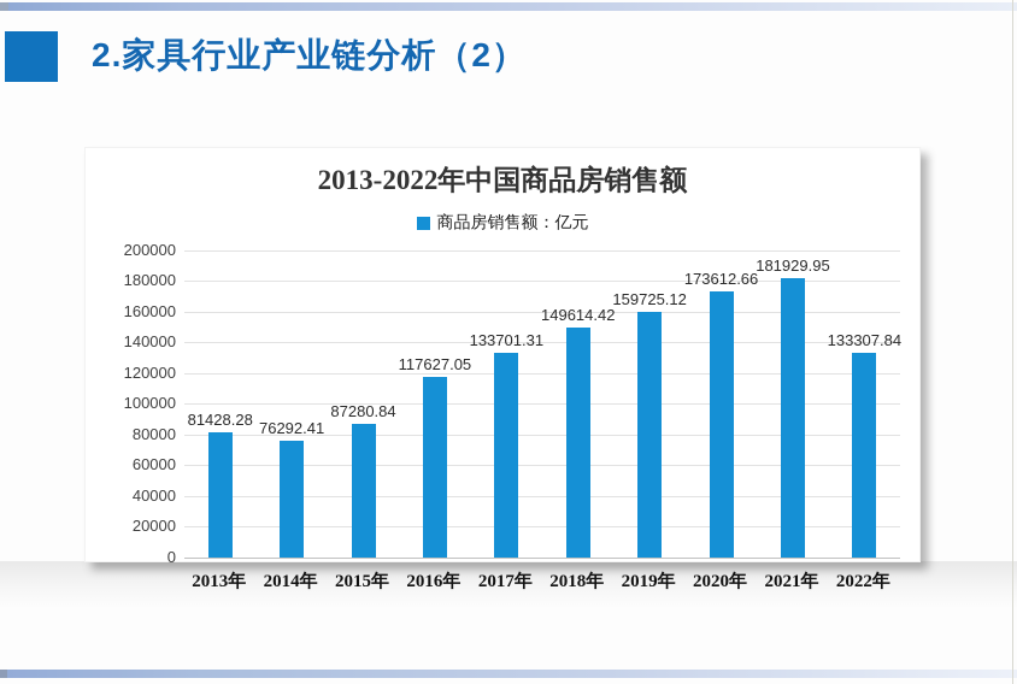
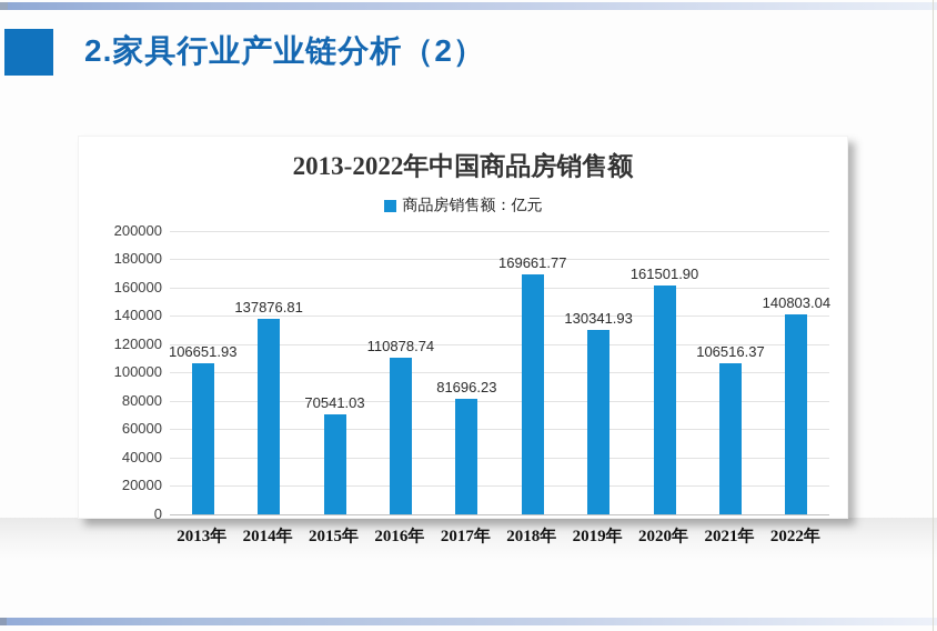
2013年: 81428.28 -> 106651.93
2014年: 76292.41 -> 137876.81
2015年: 87280.84 -> 70541.03
2016年: 117627.05 -> 110878.74
2017年: 133701.31 -> 81696.23
2018年: 149614.42 -> 169661.77
2019年: 159725.12 -> 130341.93
2020年: 173612.66 -> 161501.90
2021年: 181929.95 -> 106516.37
2022年: 133307.84 -> 140803.04
